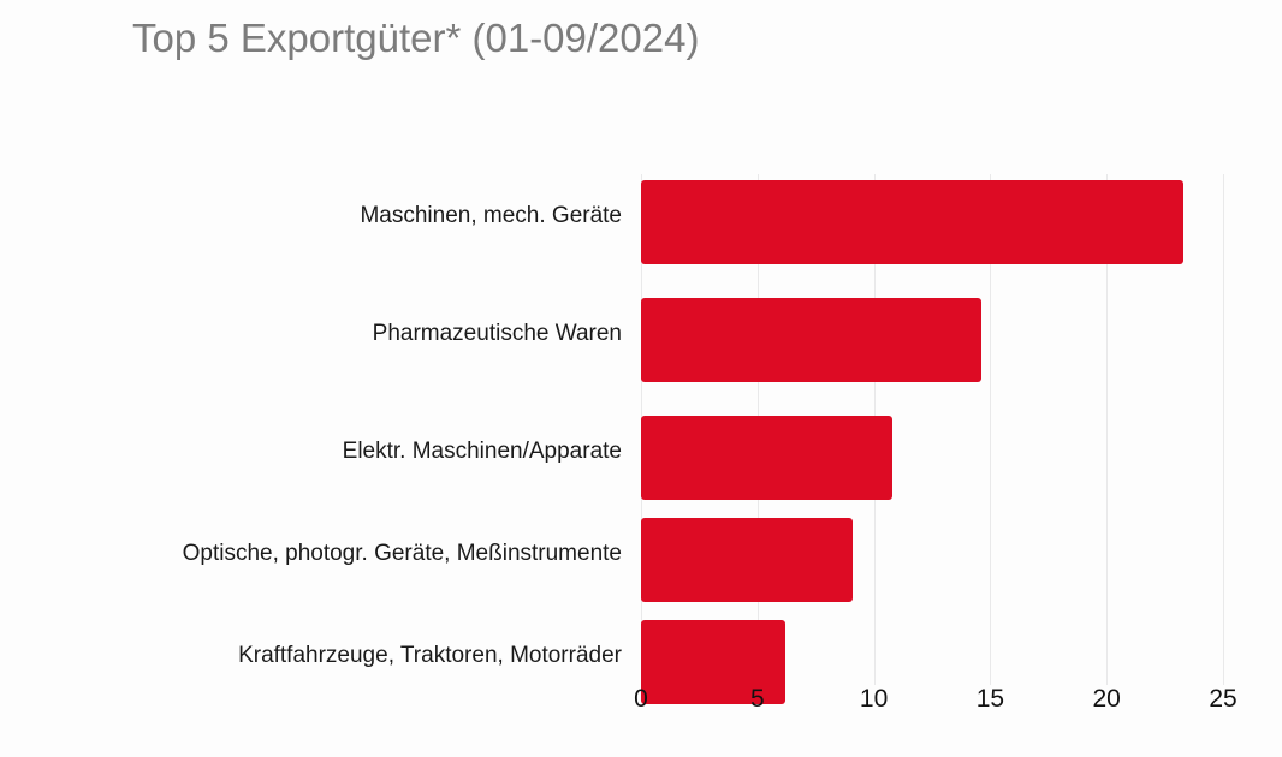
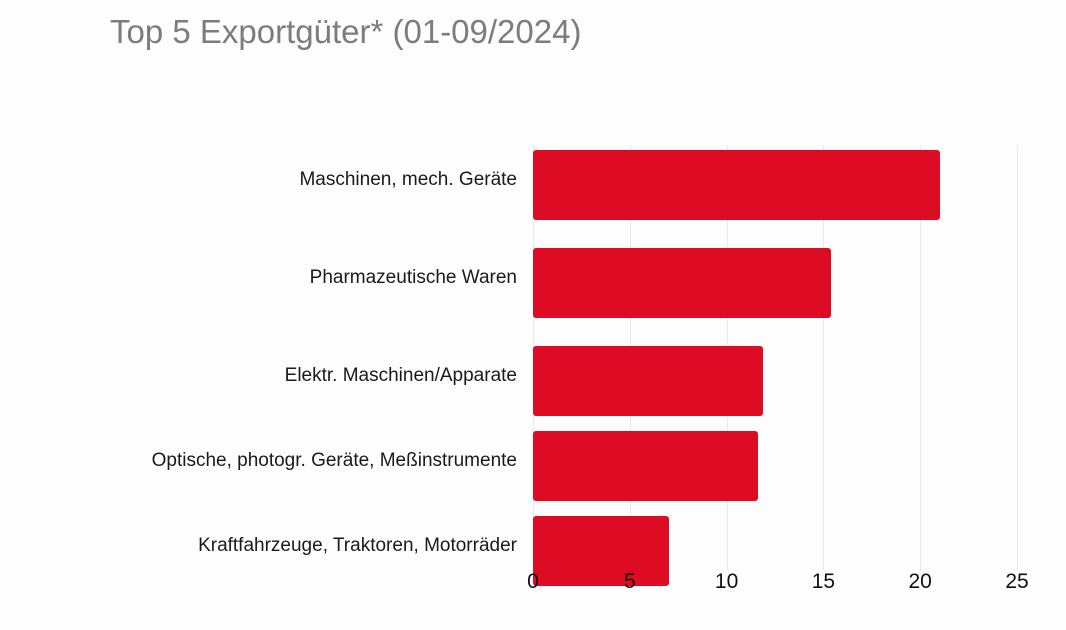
Maschinen, mech. Geräte: 23.3 -> 21.0
Pharmazeutische Waren: 14.6 -> 15.4
Elektr. Maschinen/Apparate: 10.8 -> 11.9
Optische, photogr. Geräte, Meßinstrumente: 9.1 -> 11.6
Kraftfahrzeuge, Traktoren, Motorräder: 6.2 -> 7.0
